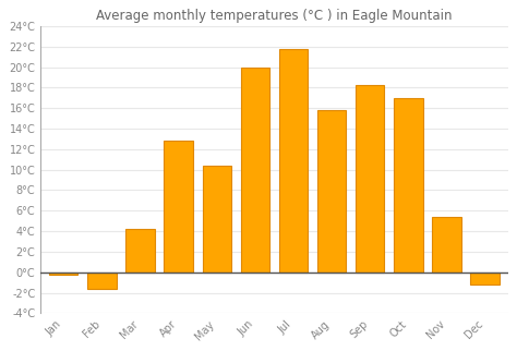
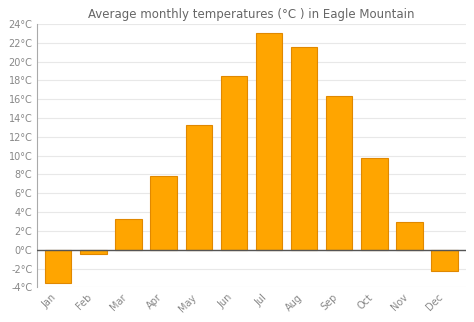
Jan: -0.2°C -> -3.5°C
Feb: -1.6°C -> -0.5°C
Mar: 4.2°C -> 3.3°C
Apr: 12.8°C -> 7.8°C
May: 10.4°C -> 13.3°C
Jun: 20.0°C -> 18.5°C
Jul: 21.8°C -> 23.0°C
Aug: 15.8°C -> 21.5°C
Sep: 18.2°C -> 16.3°C
Oct: 17.0°C -> 9.8°C
Nov: 5.4°C -> 3.0°C
Dec: -1.2°C -> -2.3°C
